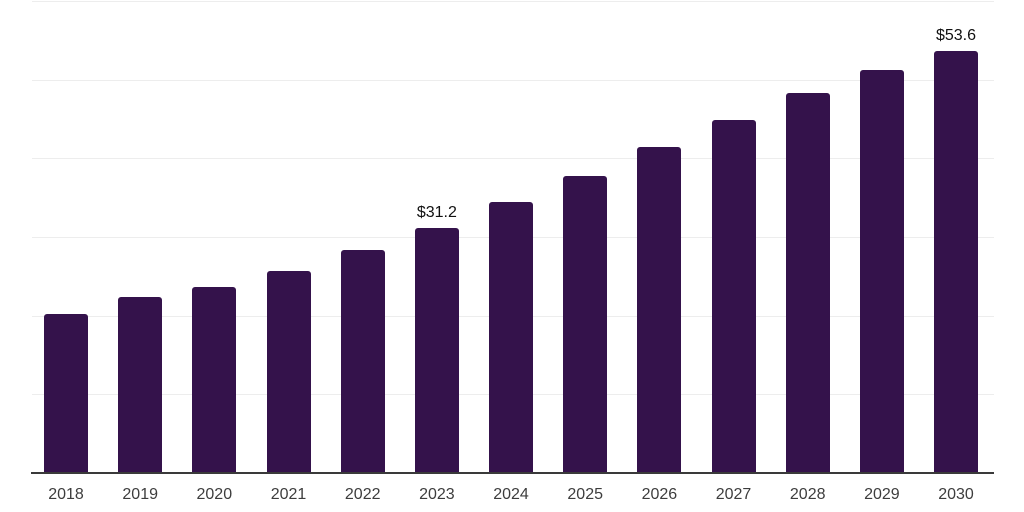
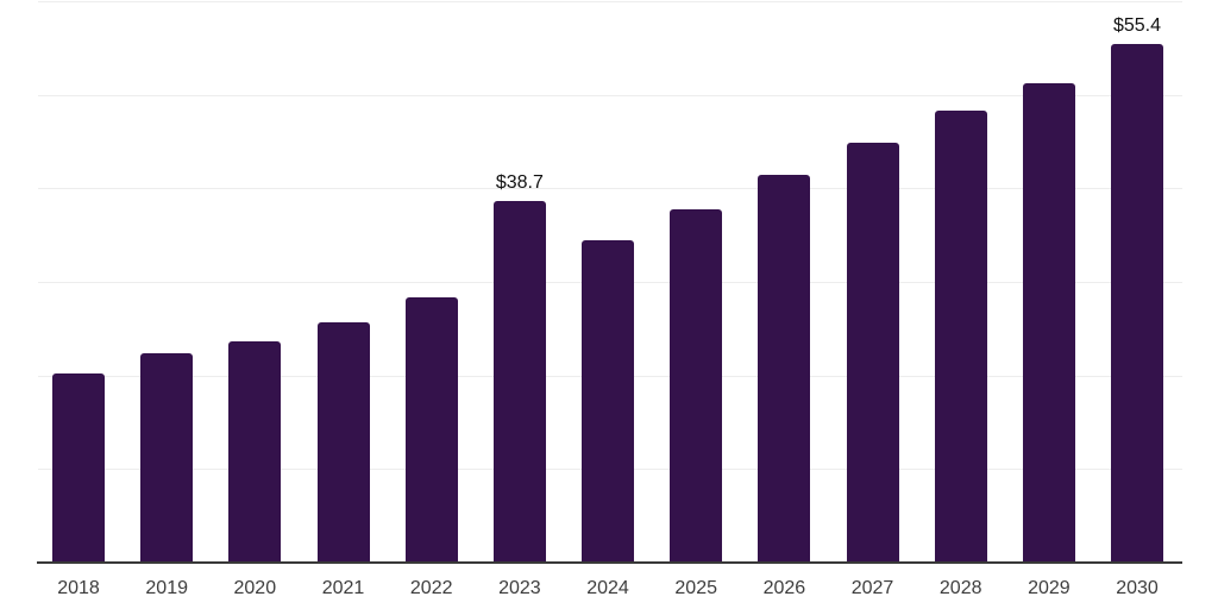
2023: $31.2 -> $38.7
2030: $53.6 -> $55.4
